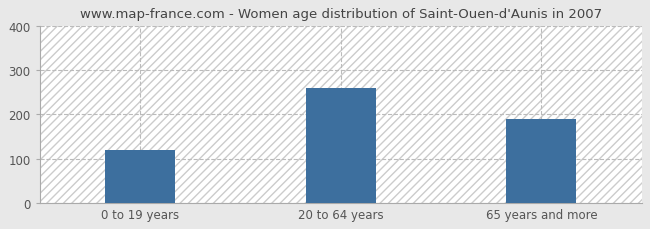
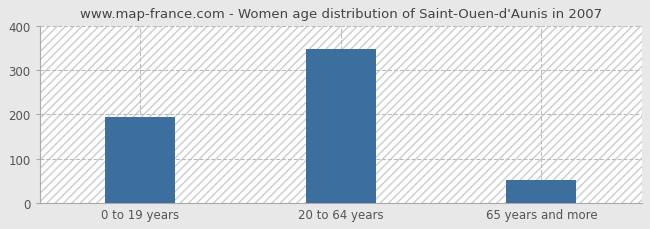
0 to 19 years: 120 -> 193
20 to 64 years: 260 -> 347
65 years and more: 190 -> 52
